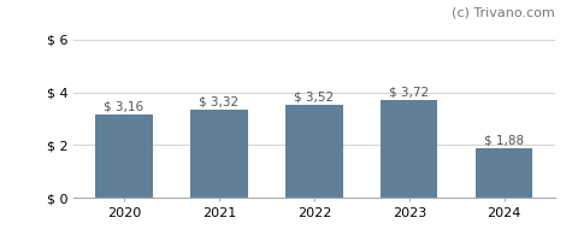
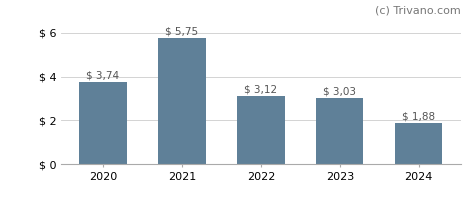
2020: 3,16 -> 3,74
2021: 3,32 -> 5,75
2022: 3,52 -> 3,12
2023: 3,72 -> 3,03
